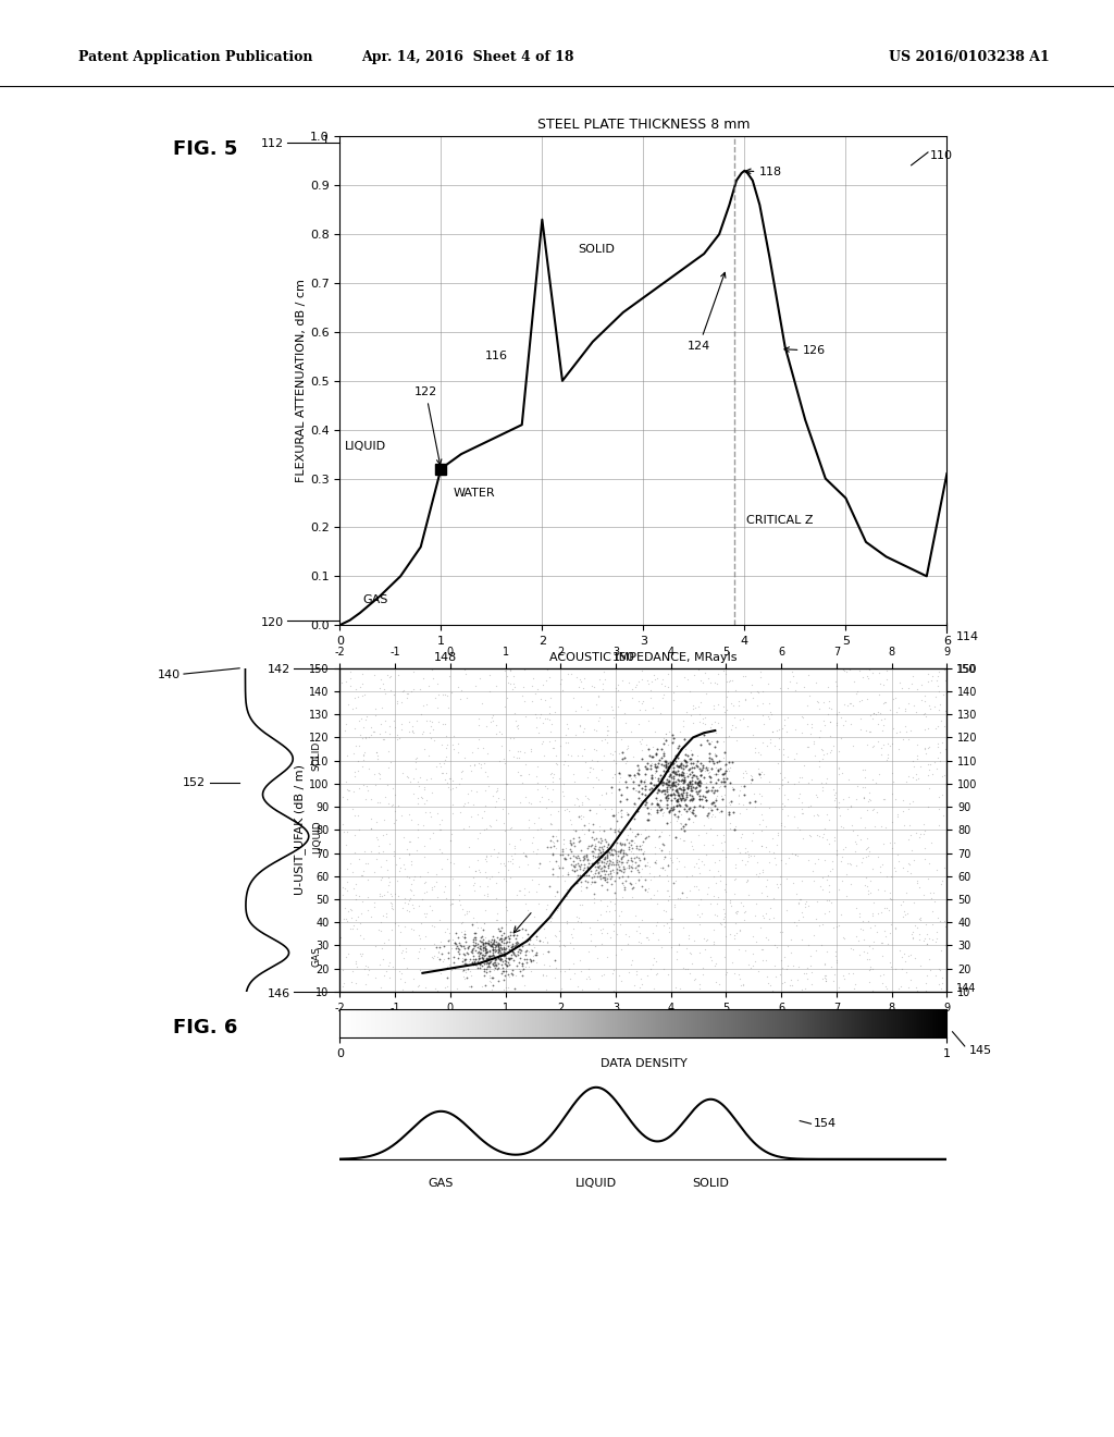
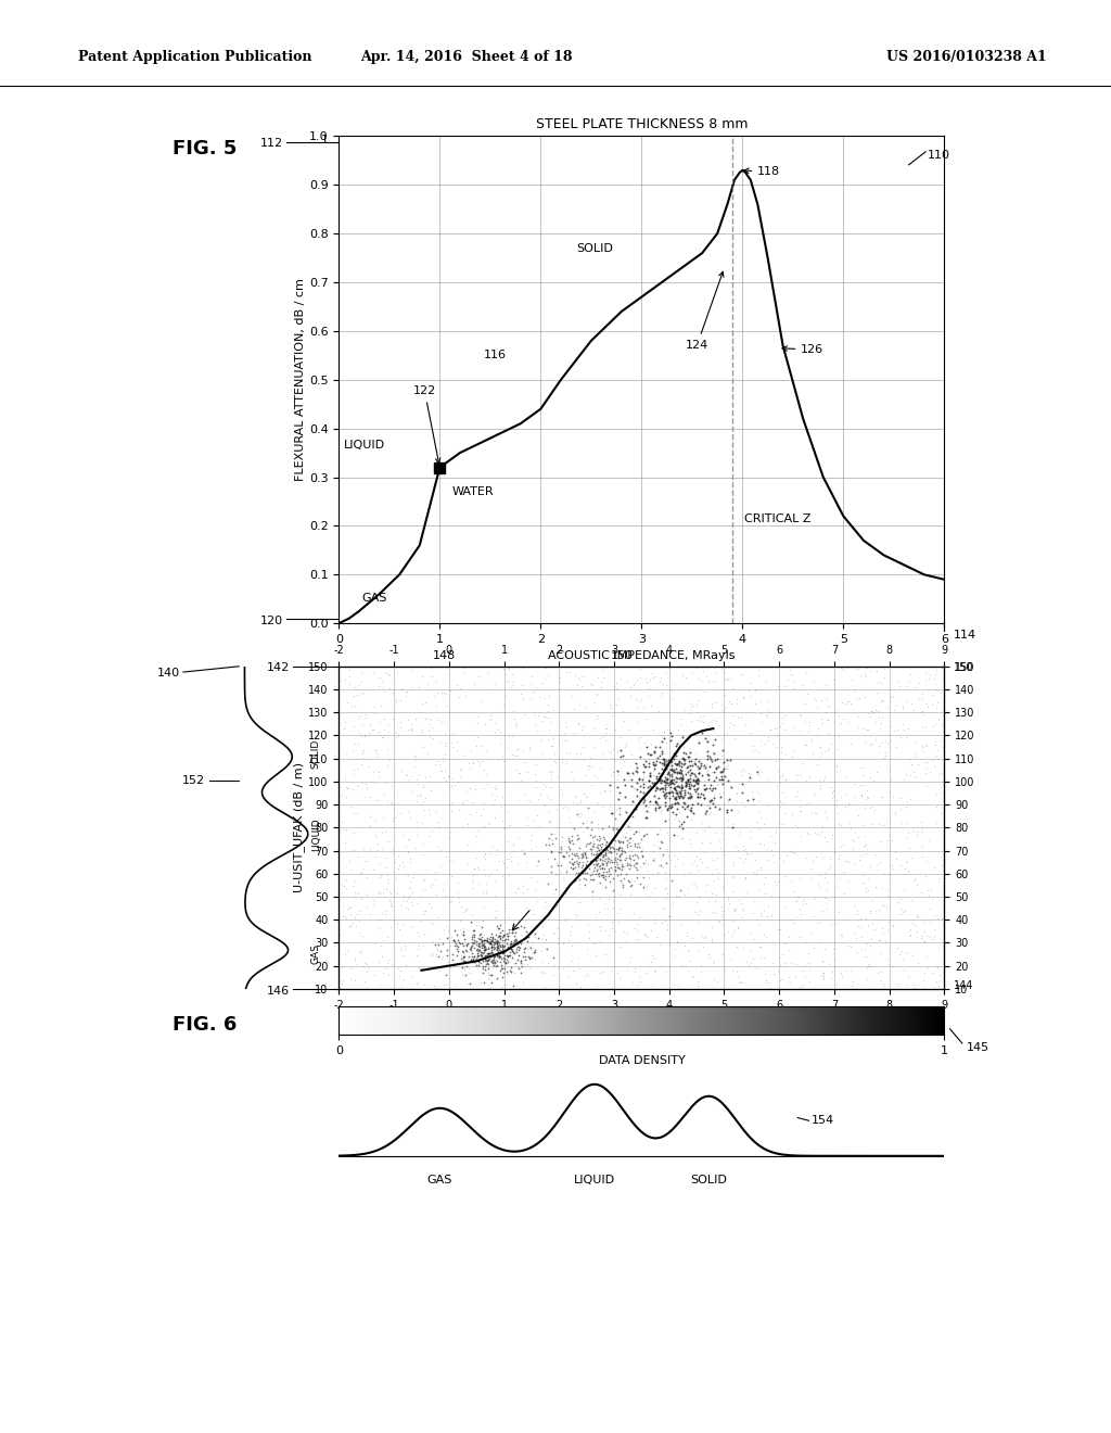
STEEL PLATE THICKNESS 8 mm/2: 0.830 -> 0.440
STEEL PLATE THICKNESS 8 mm/5: 0.260 -> 0.220
STEEL PLATE THICKNESS 8 mm/6: 0.310 -> 0.090
